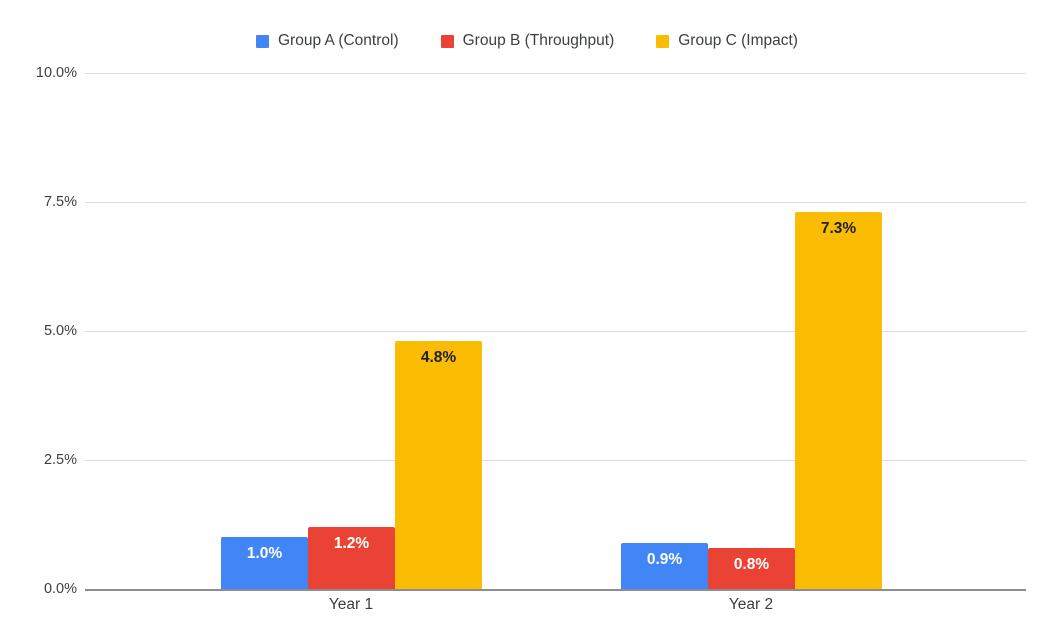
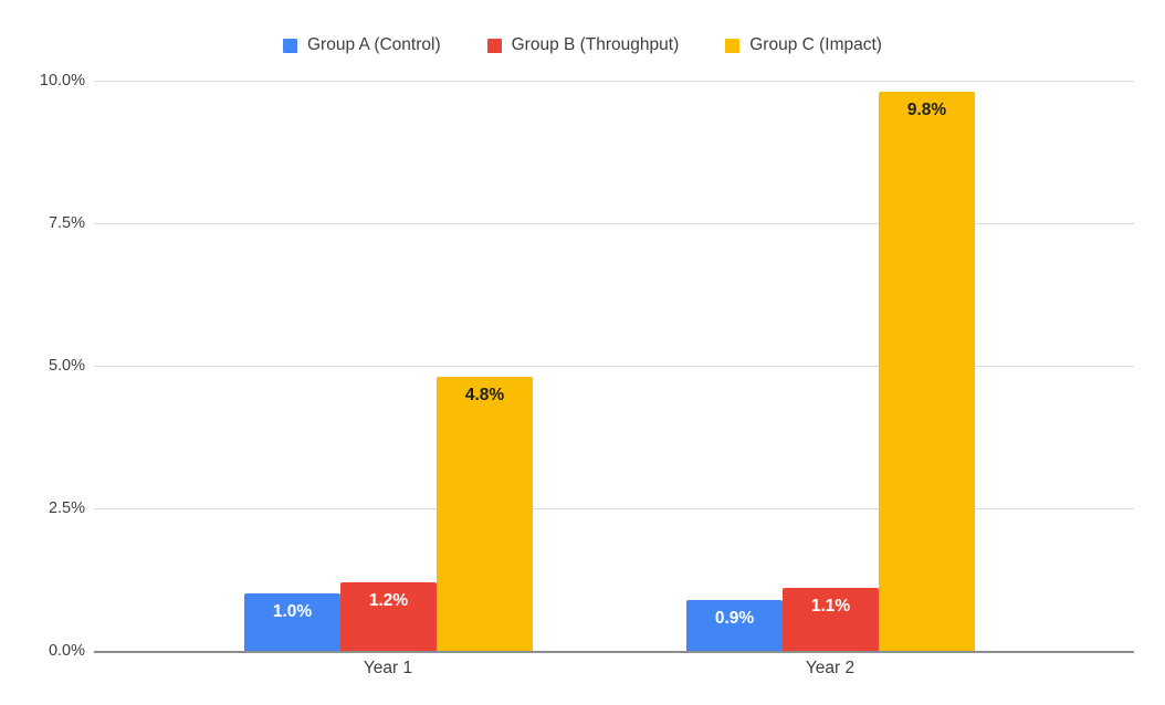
Group B (Throughput)/Year 2: 0.8% -> 1.1%
Group C (Impact)/Year 2: 7.3% -> 9.8%
